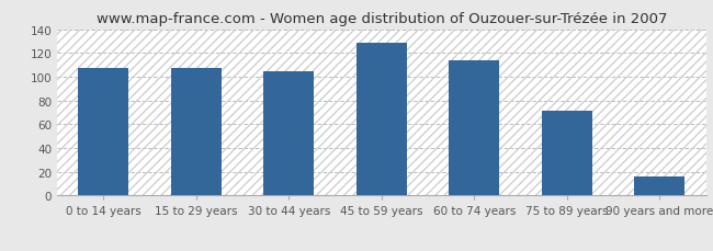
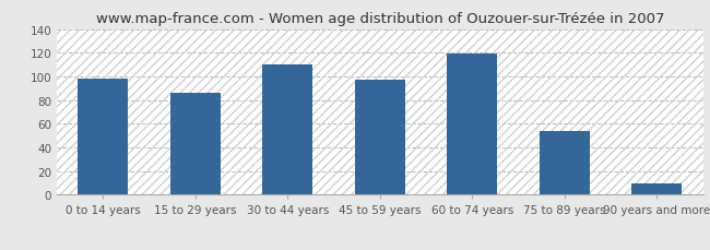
0 to 14 years: 107 -> 98
15 to 29 years: 107 -> 86
30 to 44 years: 105 -> 110
45 to 59 years: 129 -> 97
60 to 74 years: 114 -> 119
75 to 89 years: 71 -> 54
90 years and more: 16 -> 10
